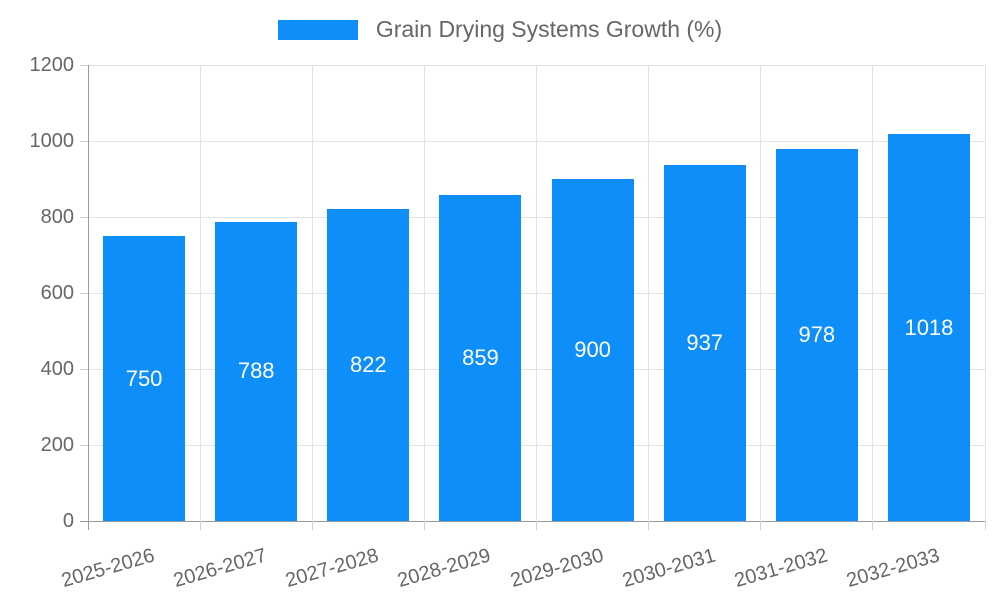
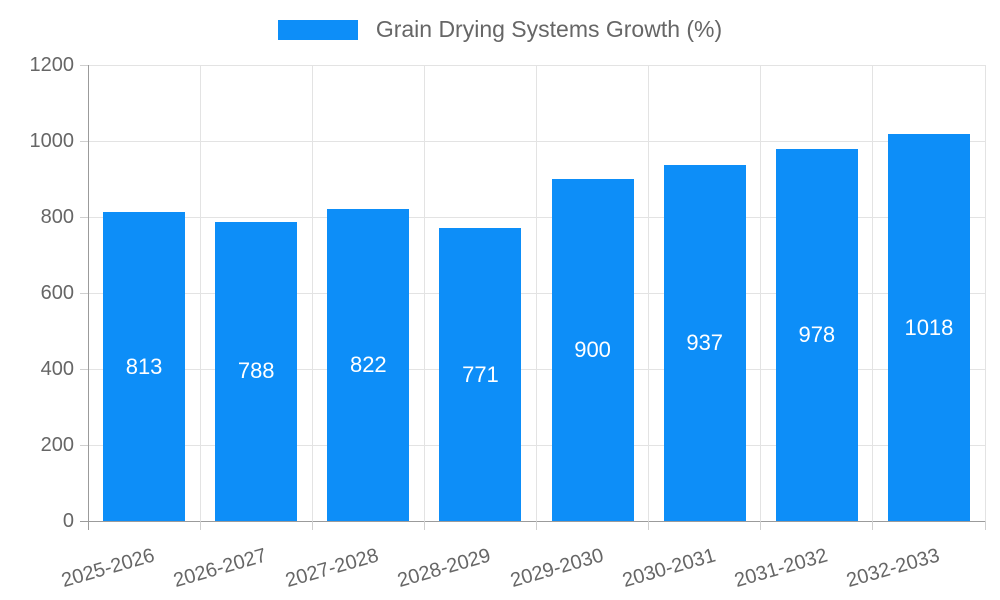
2025-2026: 750 -> 813
2028-2029: 859 -> 771
